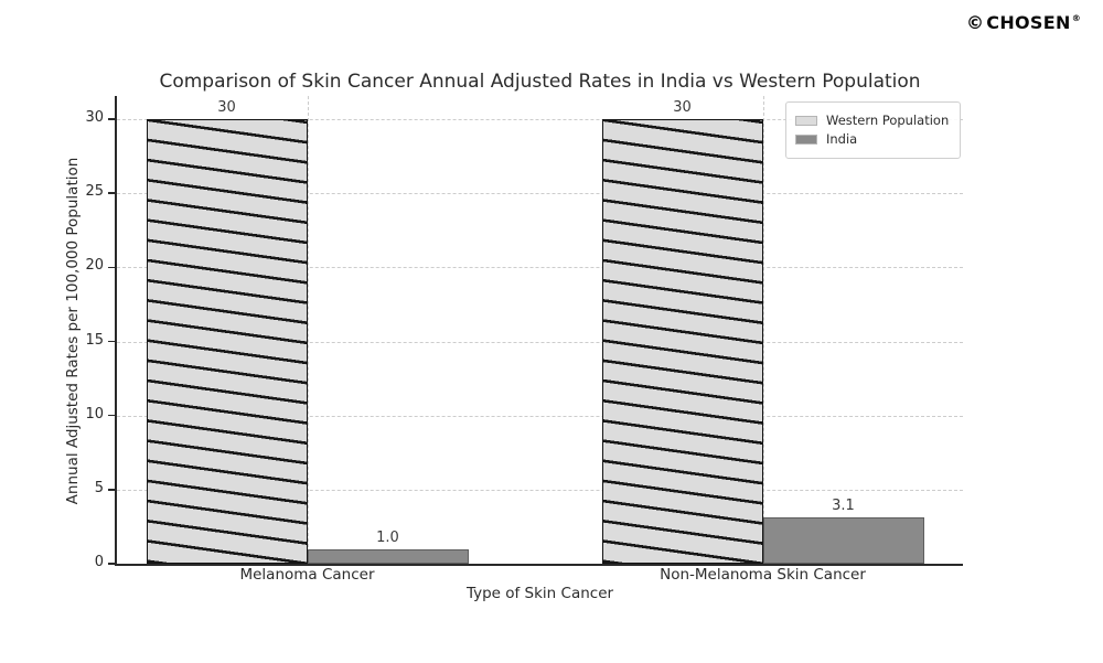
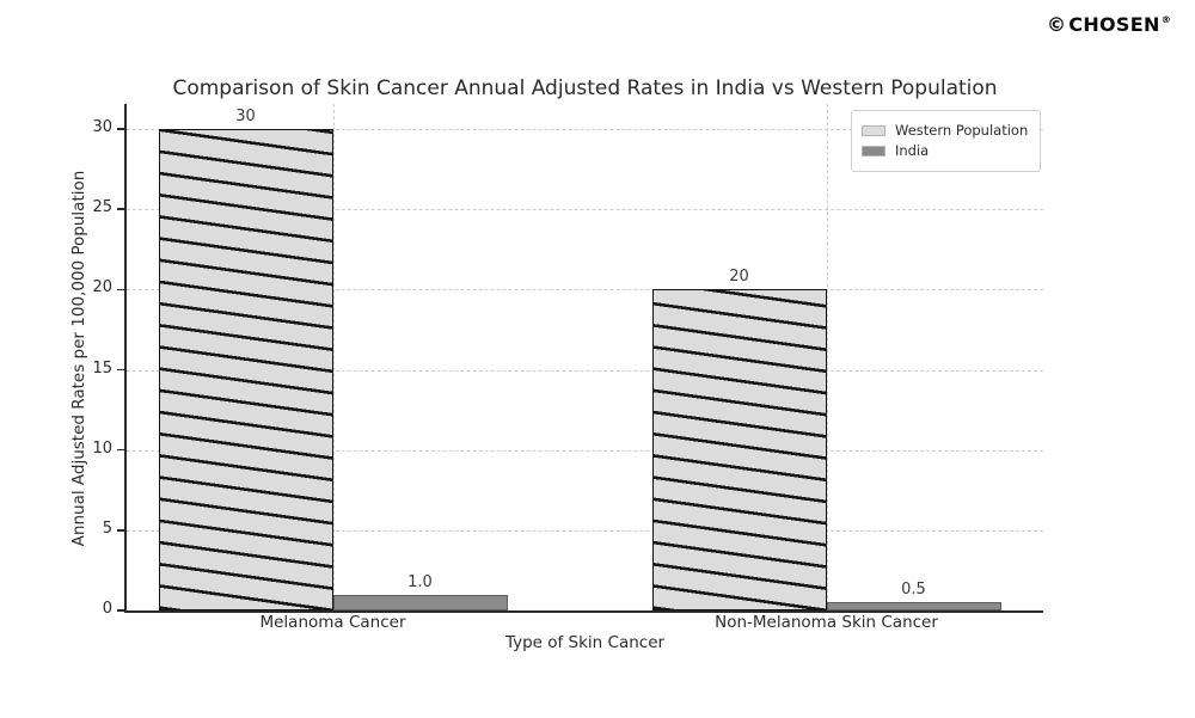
Western Population/Non-Melanoma Skin Cancer: 30 -> 20
India/Non-Melanoma Skin Cancer: 3.1 -> 0.5
